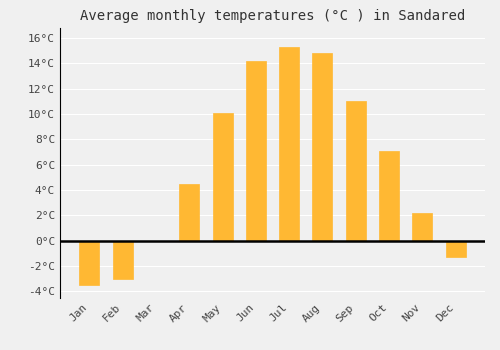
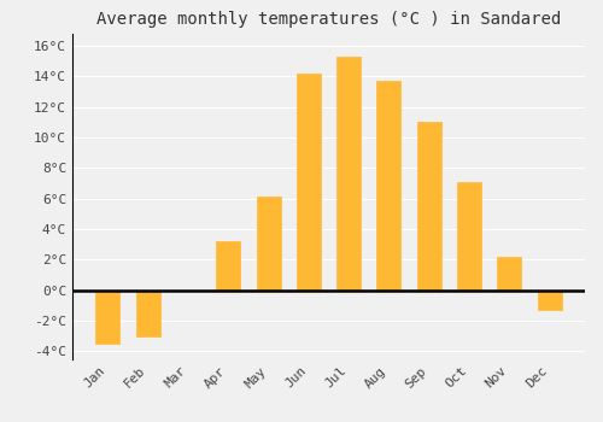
Apr: 4.5°C -> 3.2°C
May: 10.1°C -> 6.1°C
Aug: 14.8°C -> 13.7°C
